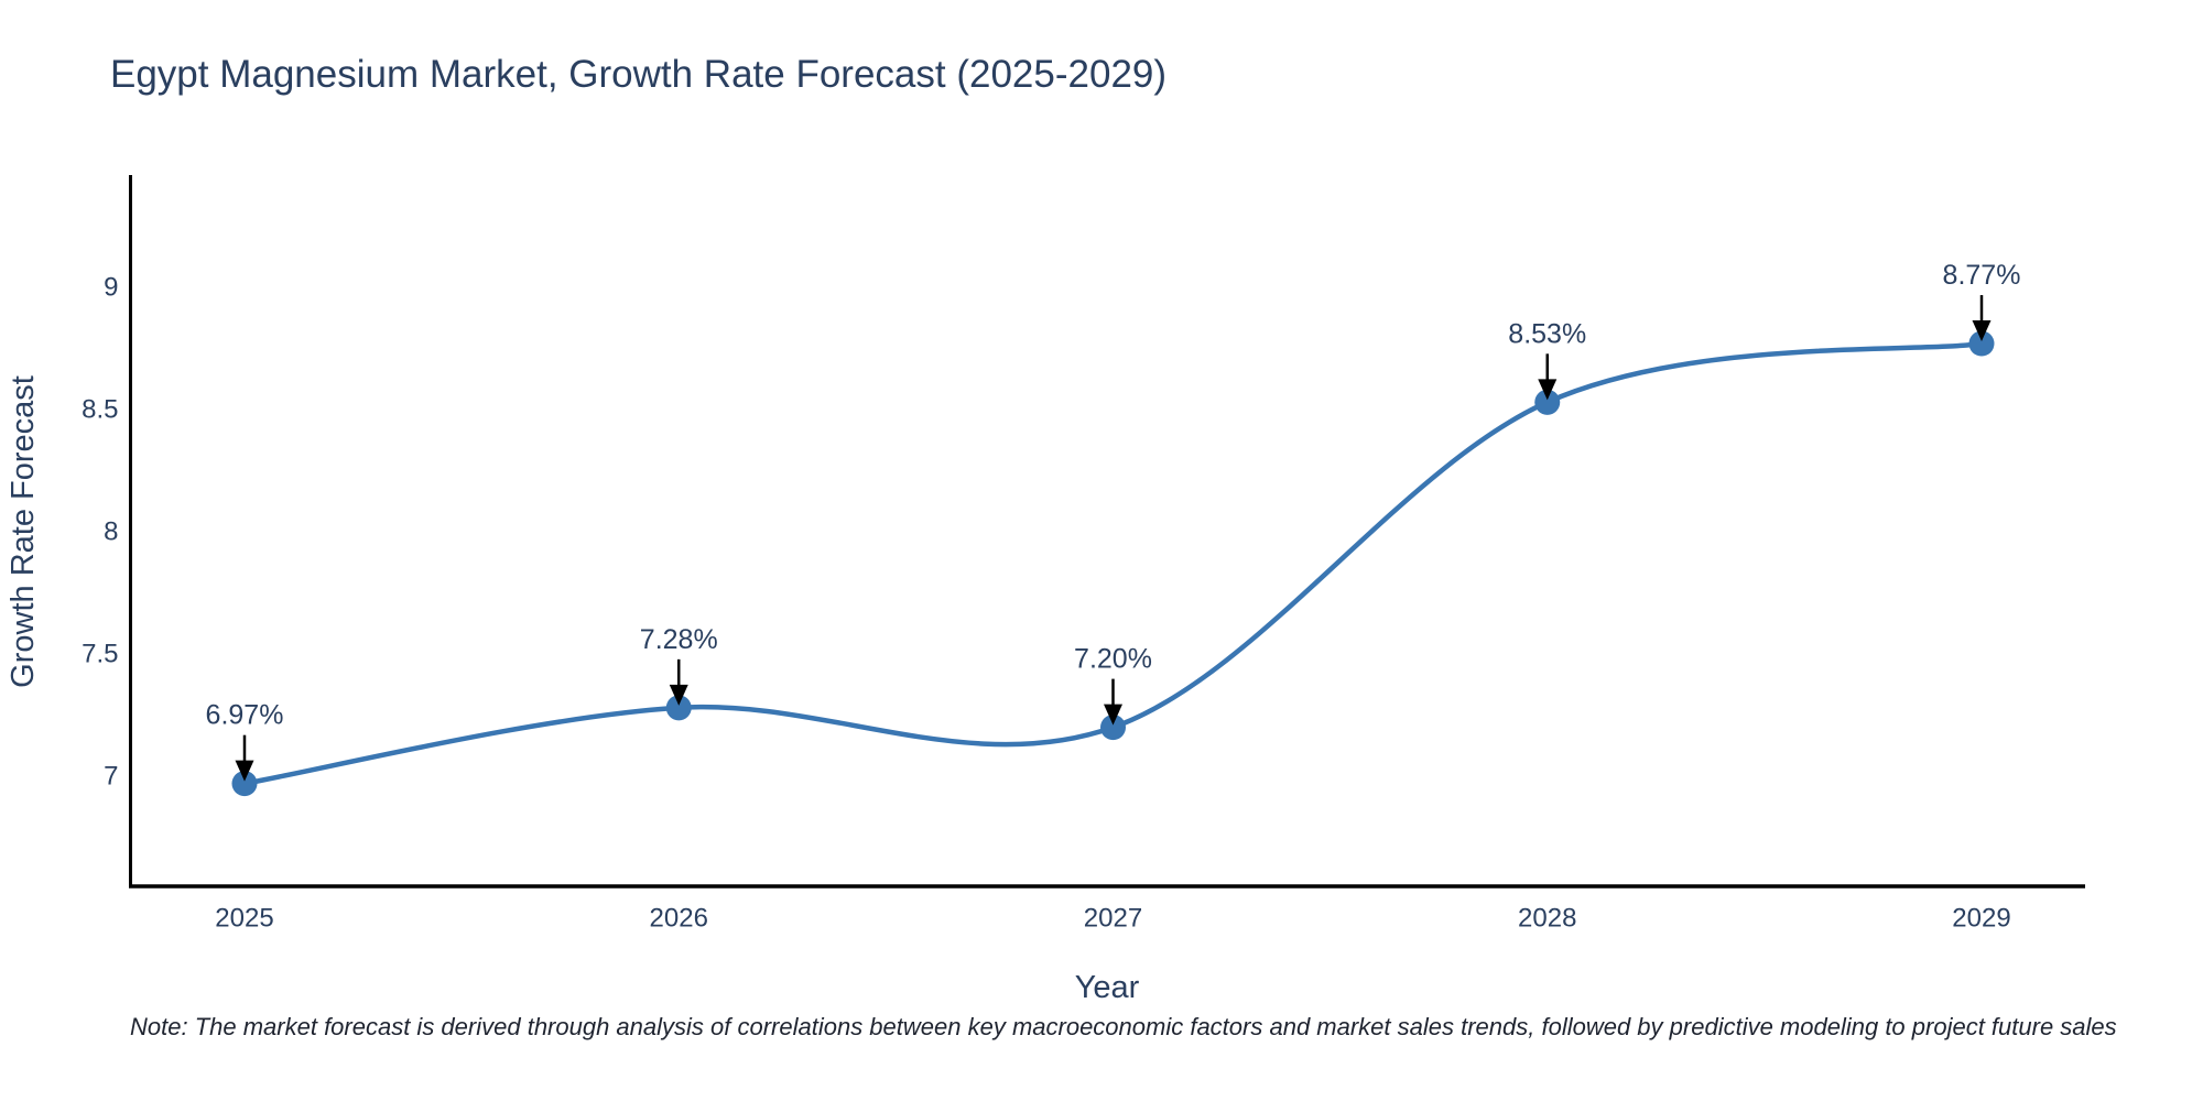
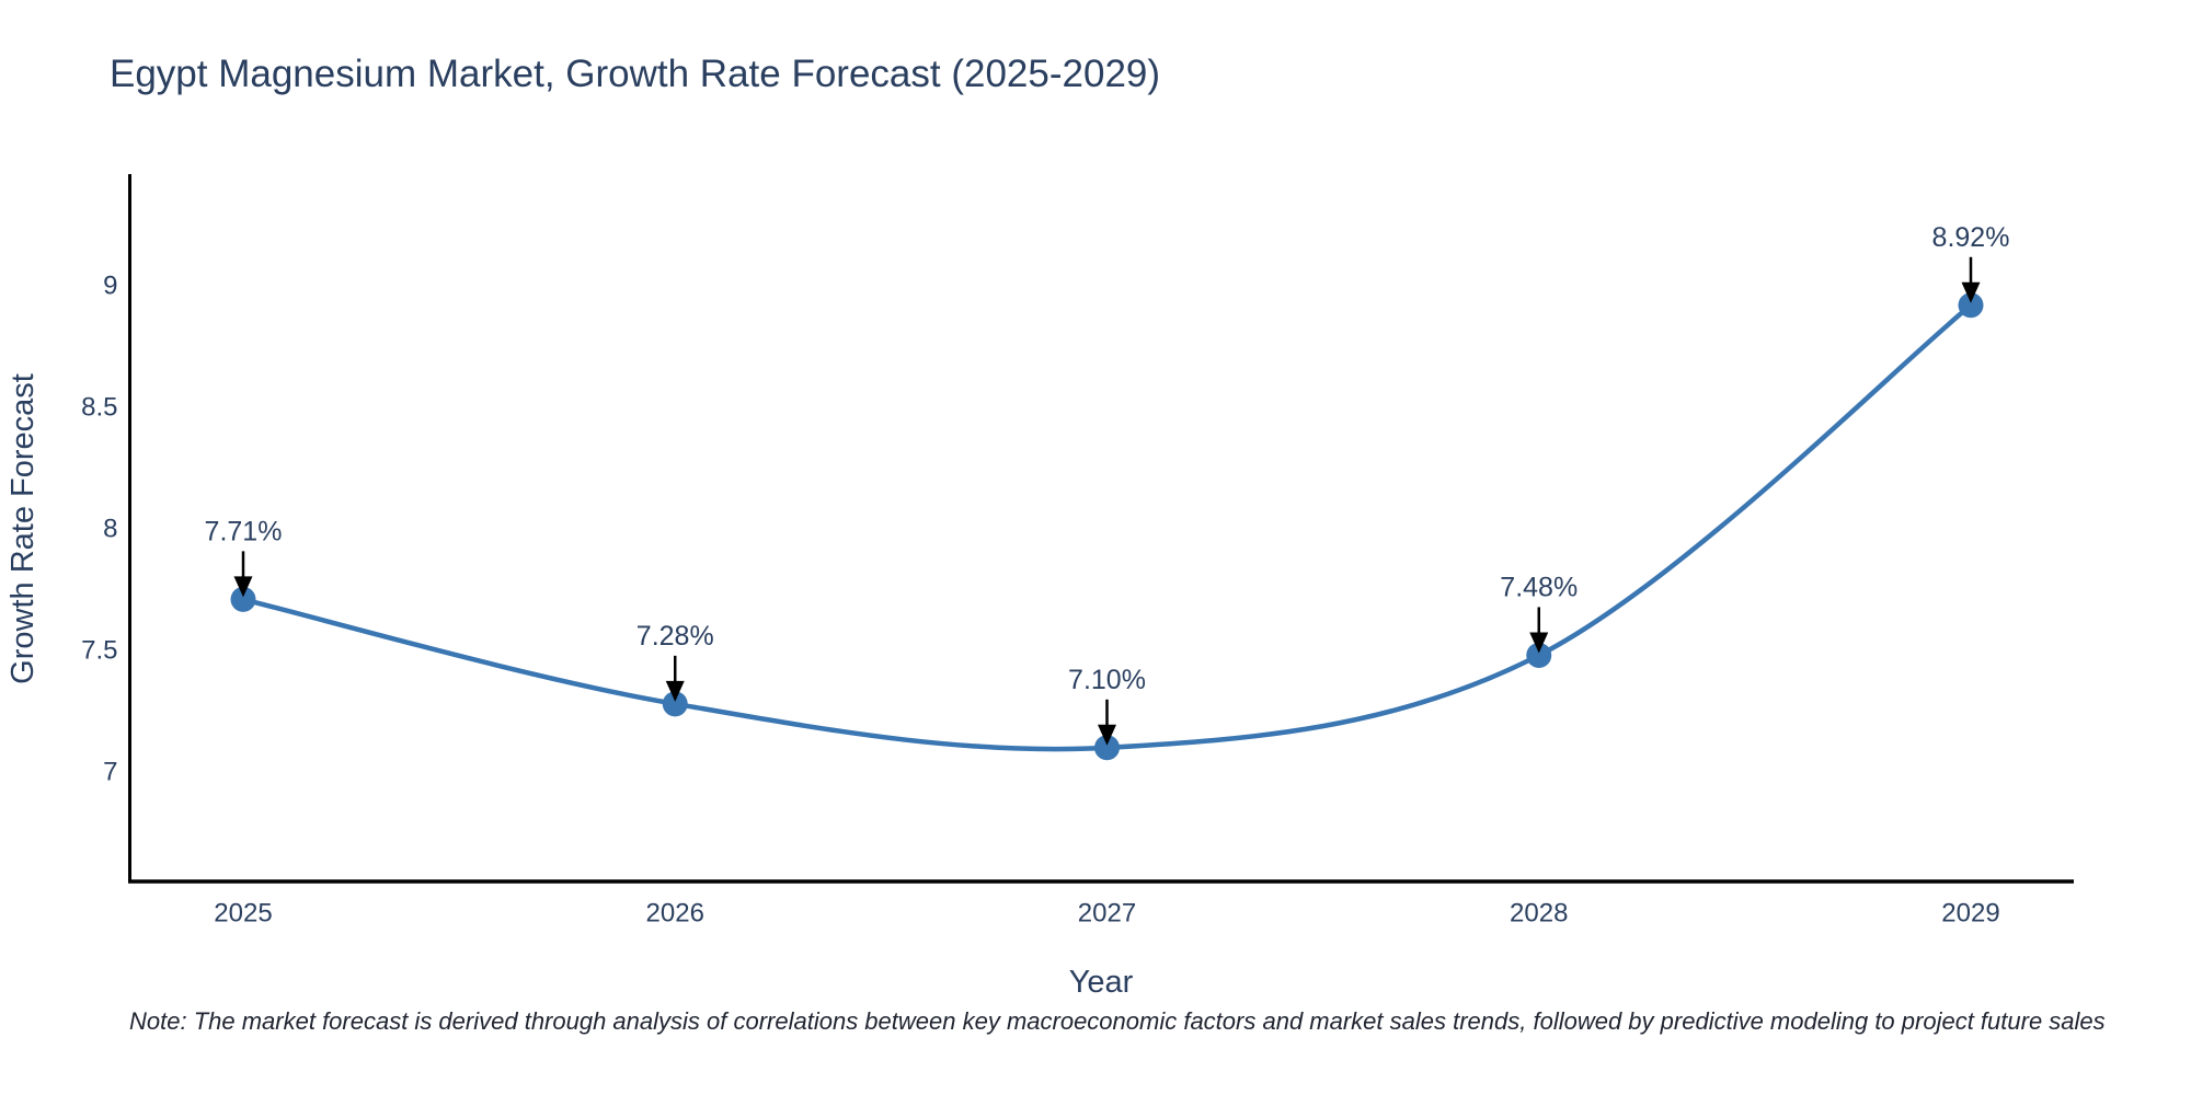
2025: 6.97% -> 7.71%
2027: 7.20% -> 7.10%
2028: 8.53% -> 7.48%
2029: 8.77% -> 8.92%
